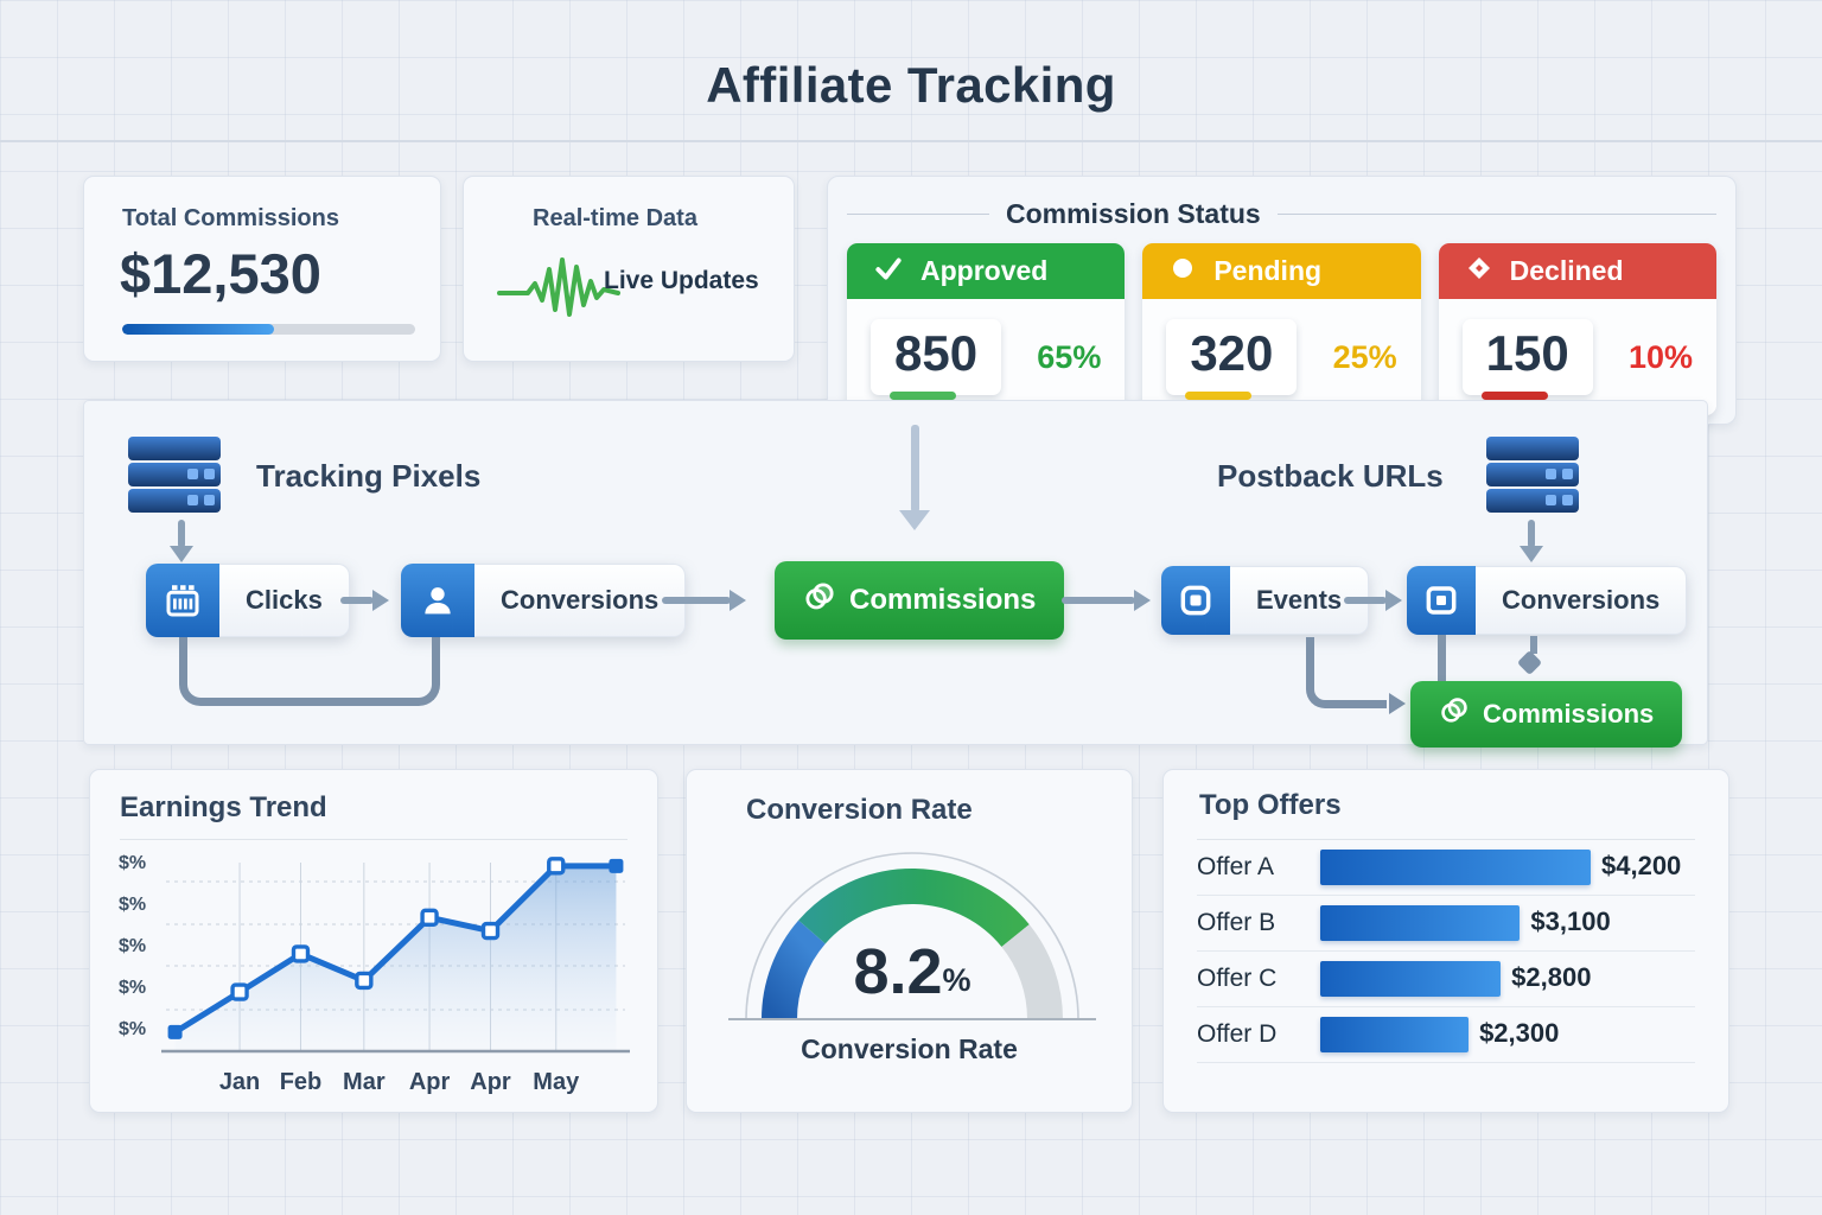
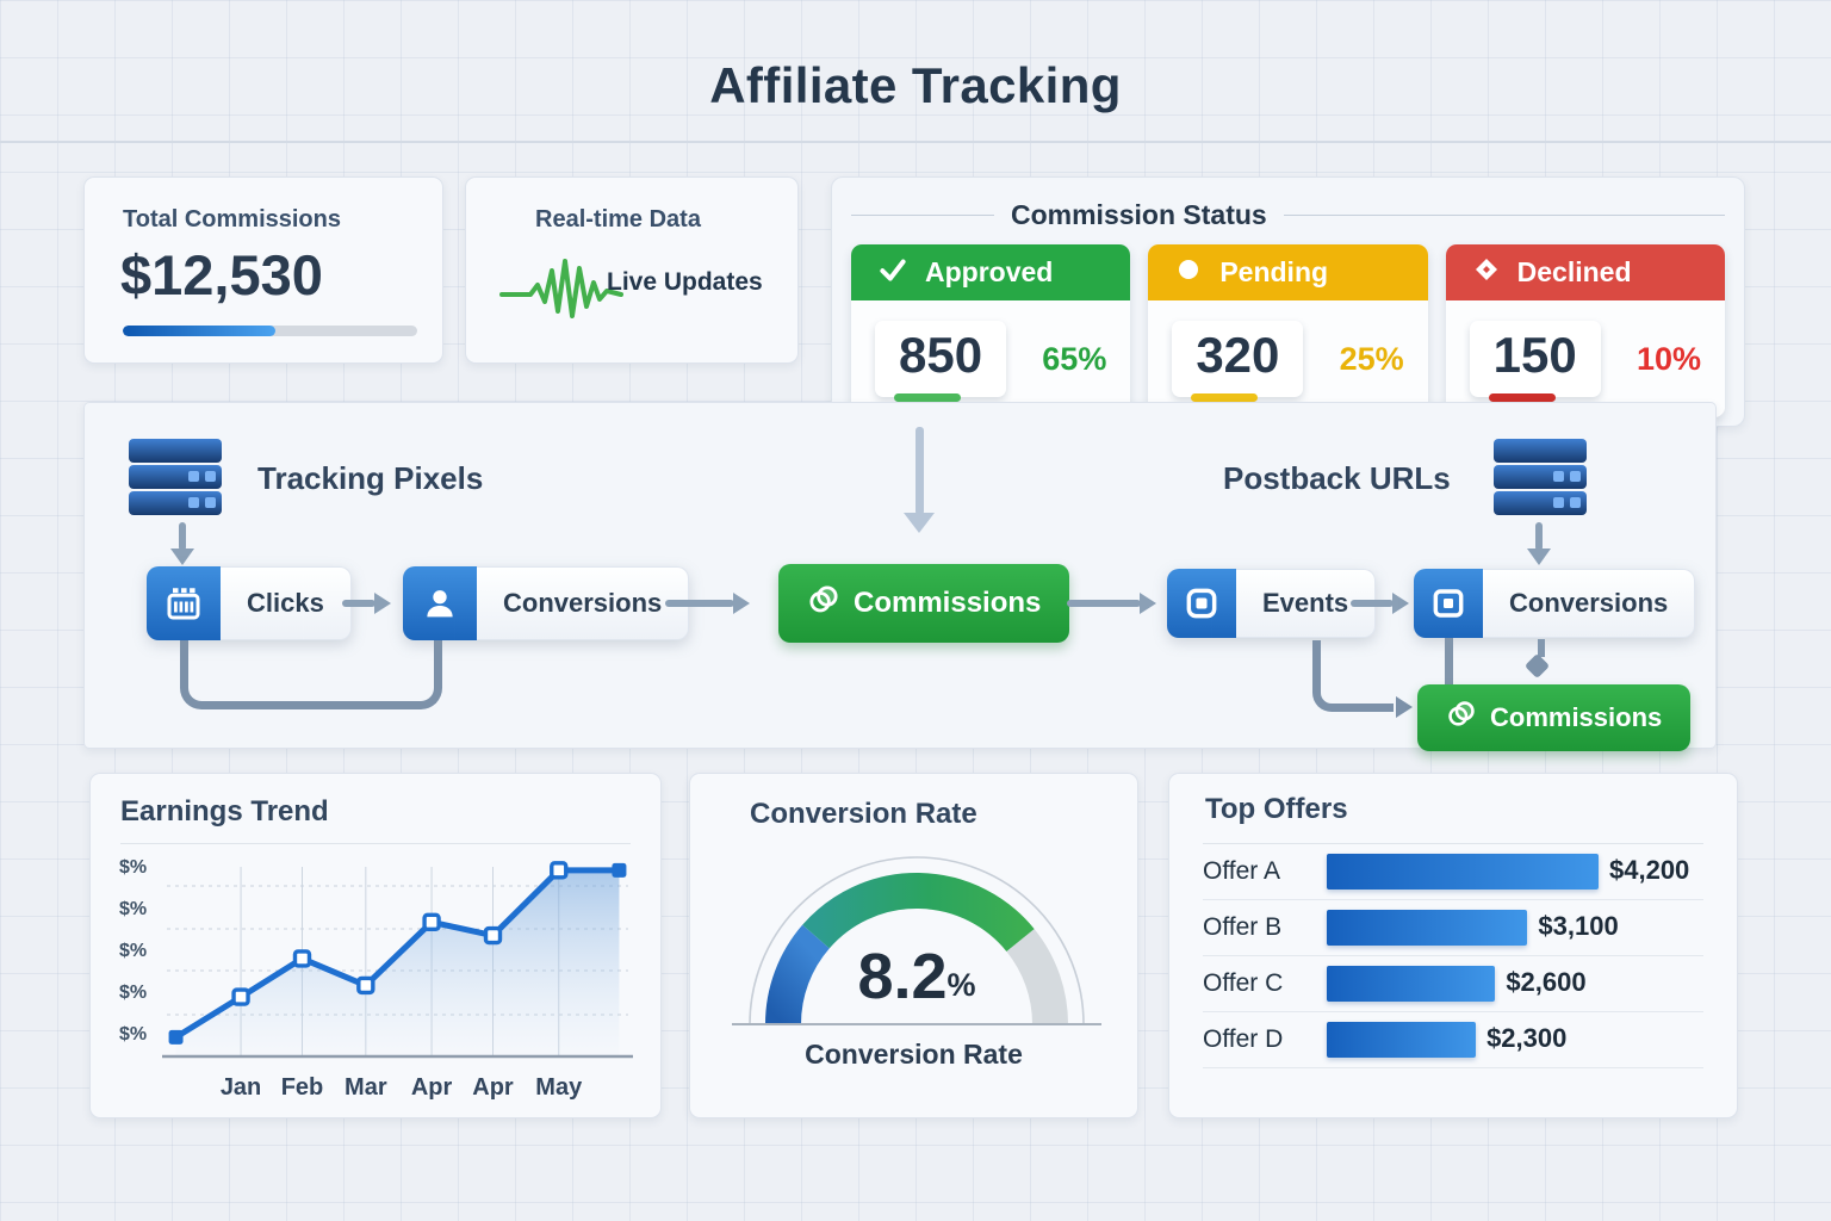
Top Offers/Offer C: $2,800 -> $2,600
